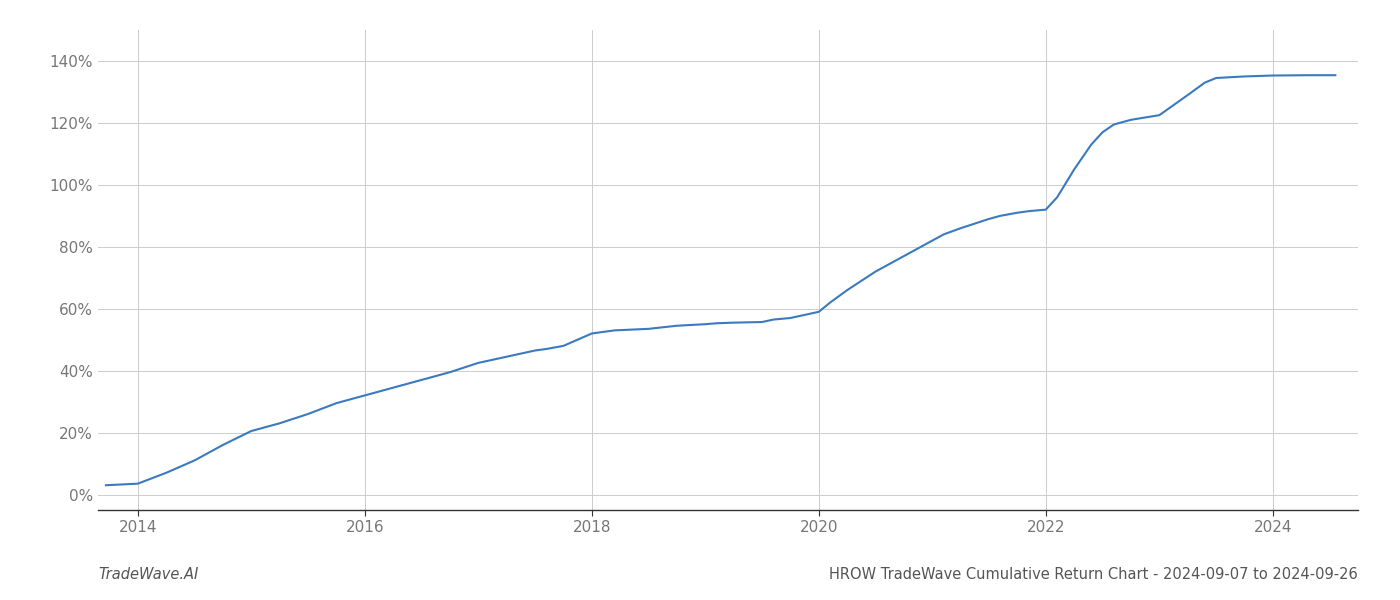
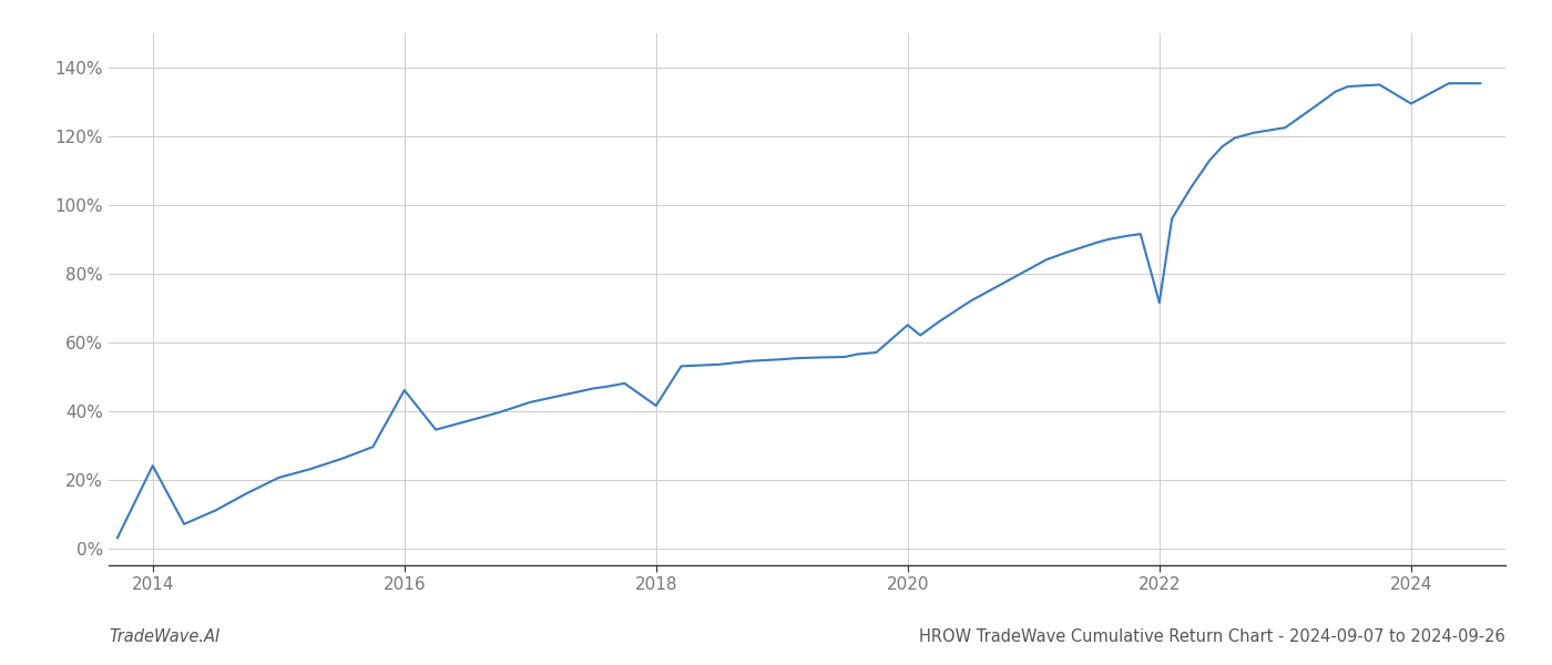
2014: 3.5% -> 24.0%
2016: 32.0% -> 46.0%
2018: 52.0% -> 41.5%
2020: 59.0% -> 65.0%
2022: 92.0% -> 71.5%
2024: 135.3% -> 129.5%
